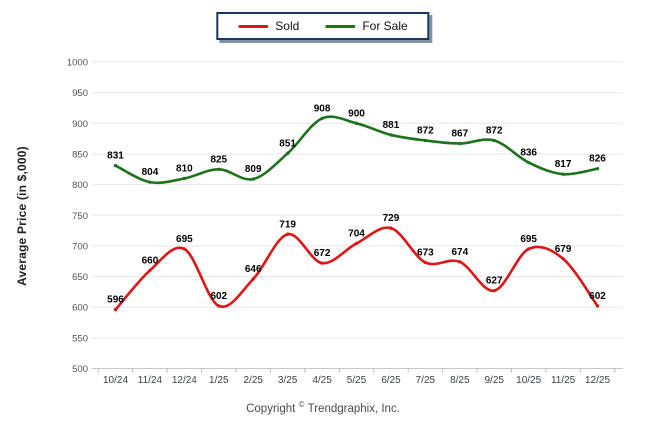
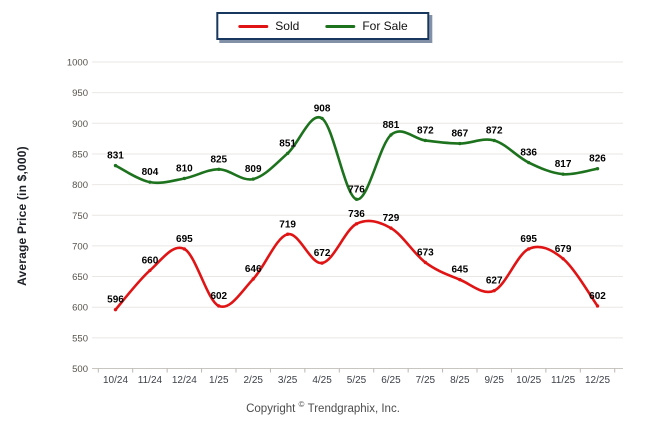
Sold/5/25: 704 -> 736
For Sale/5/25: 900 -> 776
Sold/8/25: 674 -> 645
